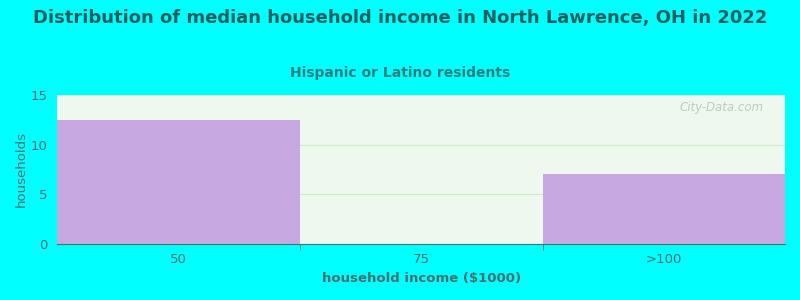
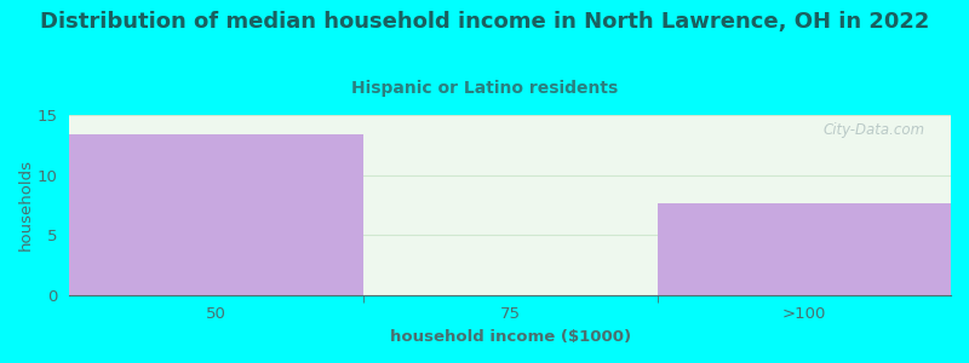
50: 12.5 -> 13.4
>100: 7.0 -> 7.6
